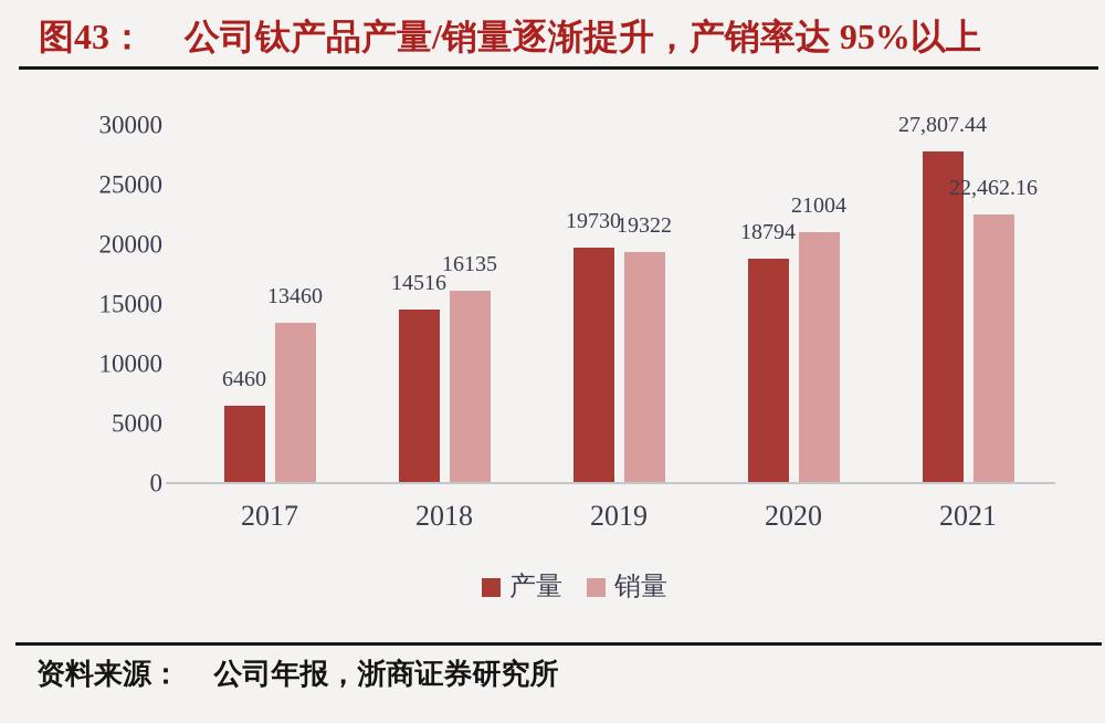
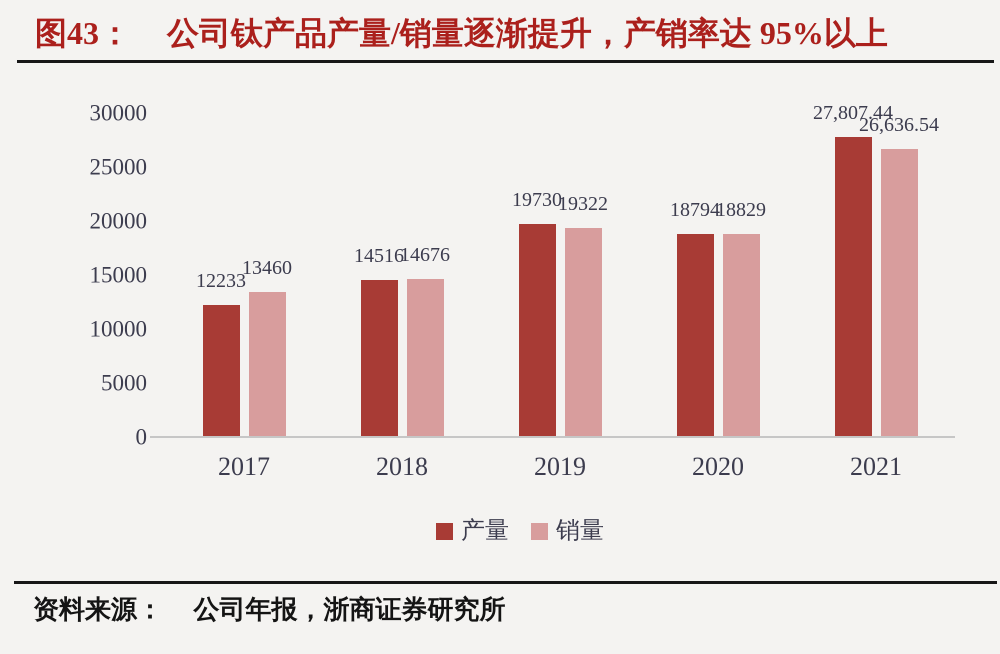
产量/2017: 6460 -> 12233
销量/2018: 16135 -> 14676
销量/2020: 21004 -> 18829
销量/2021: 22,462.16 -> 26,636.54
